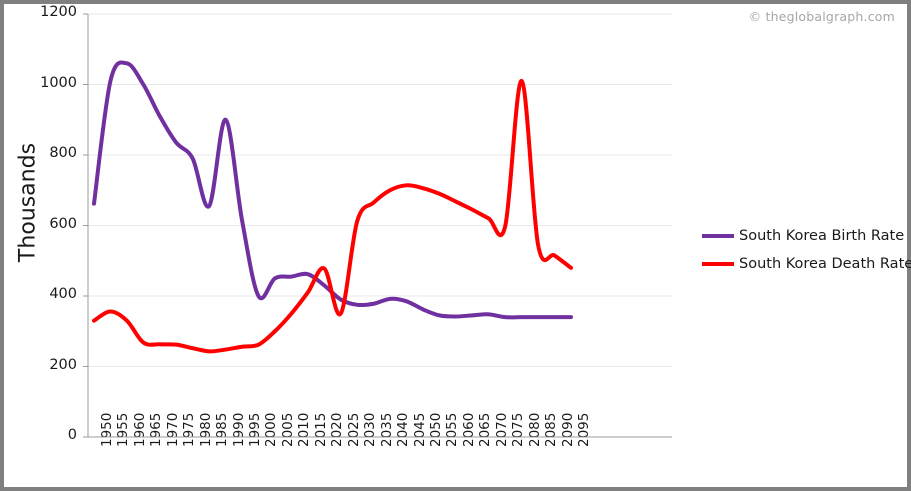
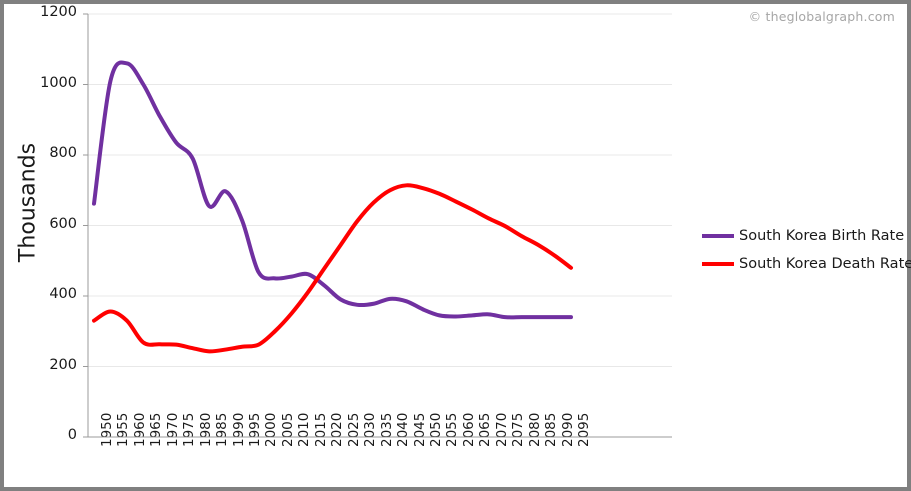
South Korea Birth Rate/1990: 900 -> 700
South Korea Birth Rate/2000: 400 -> 470
South Korea Death Rate/2025: 350 -> 540
South Korea Death Rate/2080: 1010 -> 570
